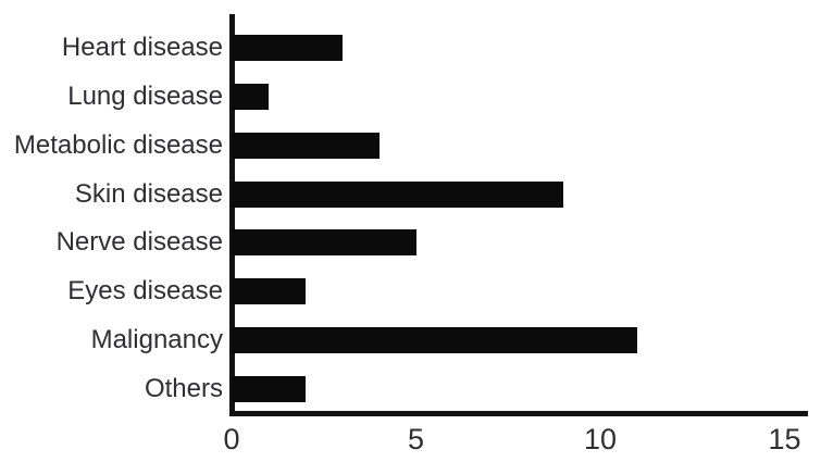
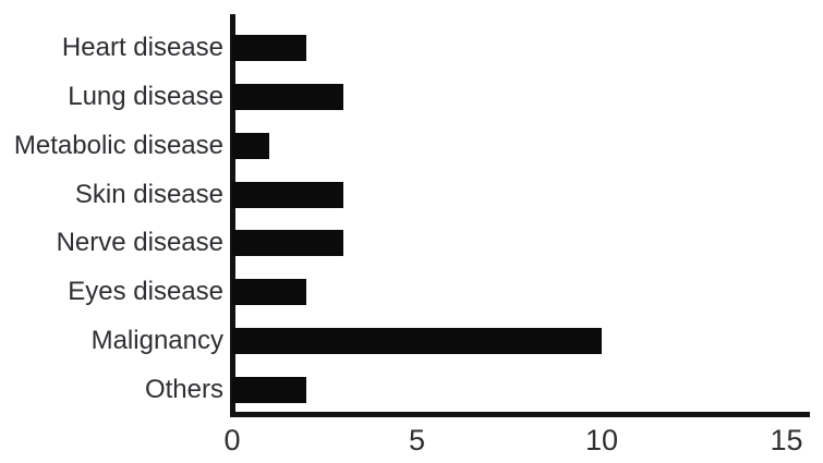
Heart disease: 3 -> 2
Lung disease: 1 -> 3
Metabolic disease: 4 -> 1
Skin disease: 9 -> 3
Nerve disease: 5 -> 3
Malignancy: 11 -> 10
